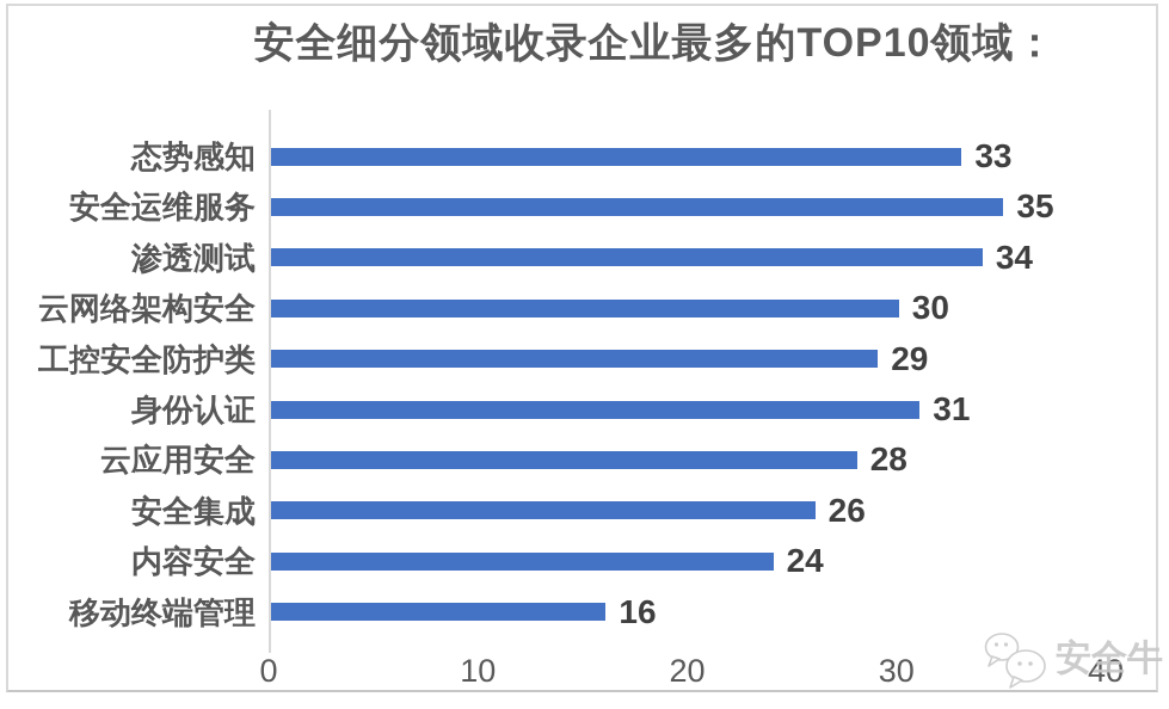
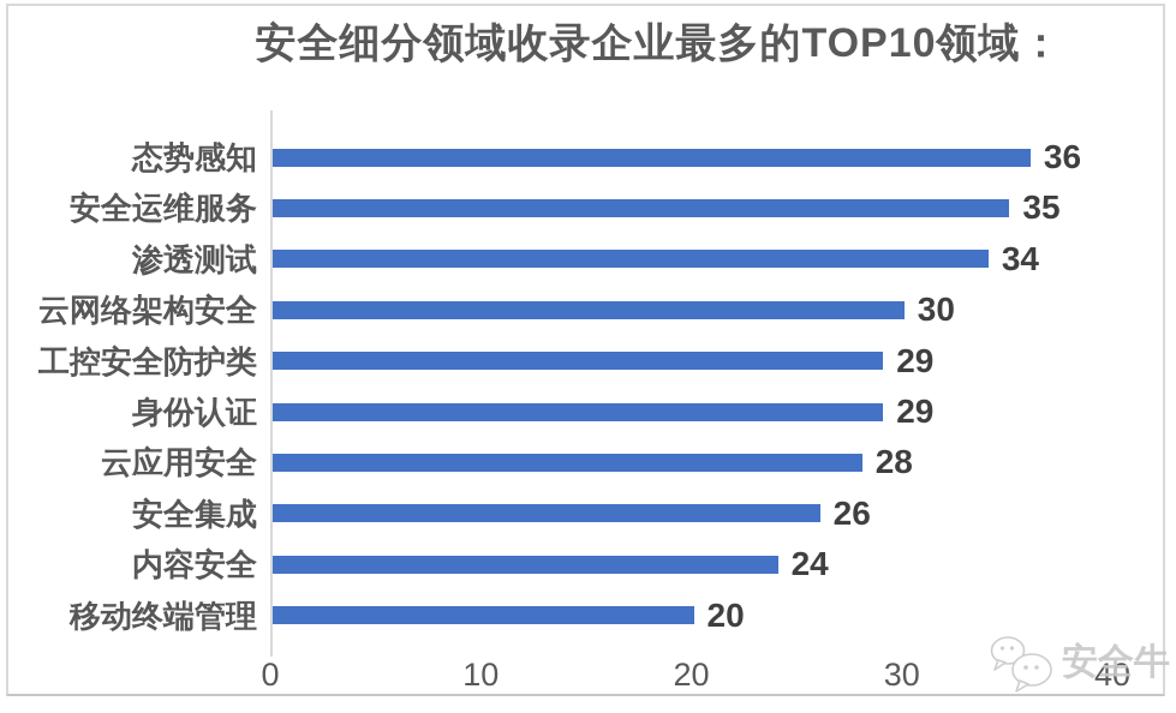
态势感知: 33 -> 36
身份认证: 31 -> 29
移动终端管理: 16 -> 20
